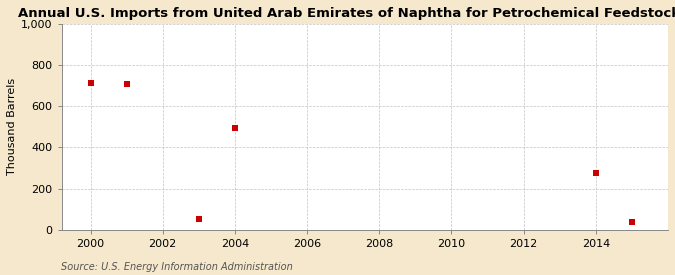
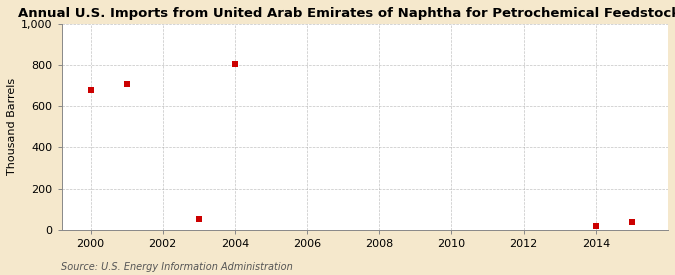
2000: 715 -> 680
2004: 495 -> 805
2014: 275 -> 20
